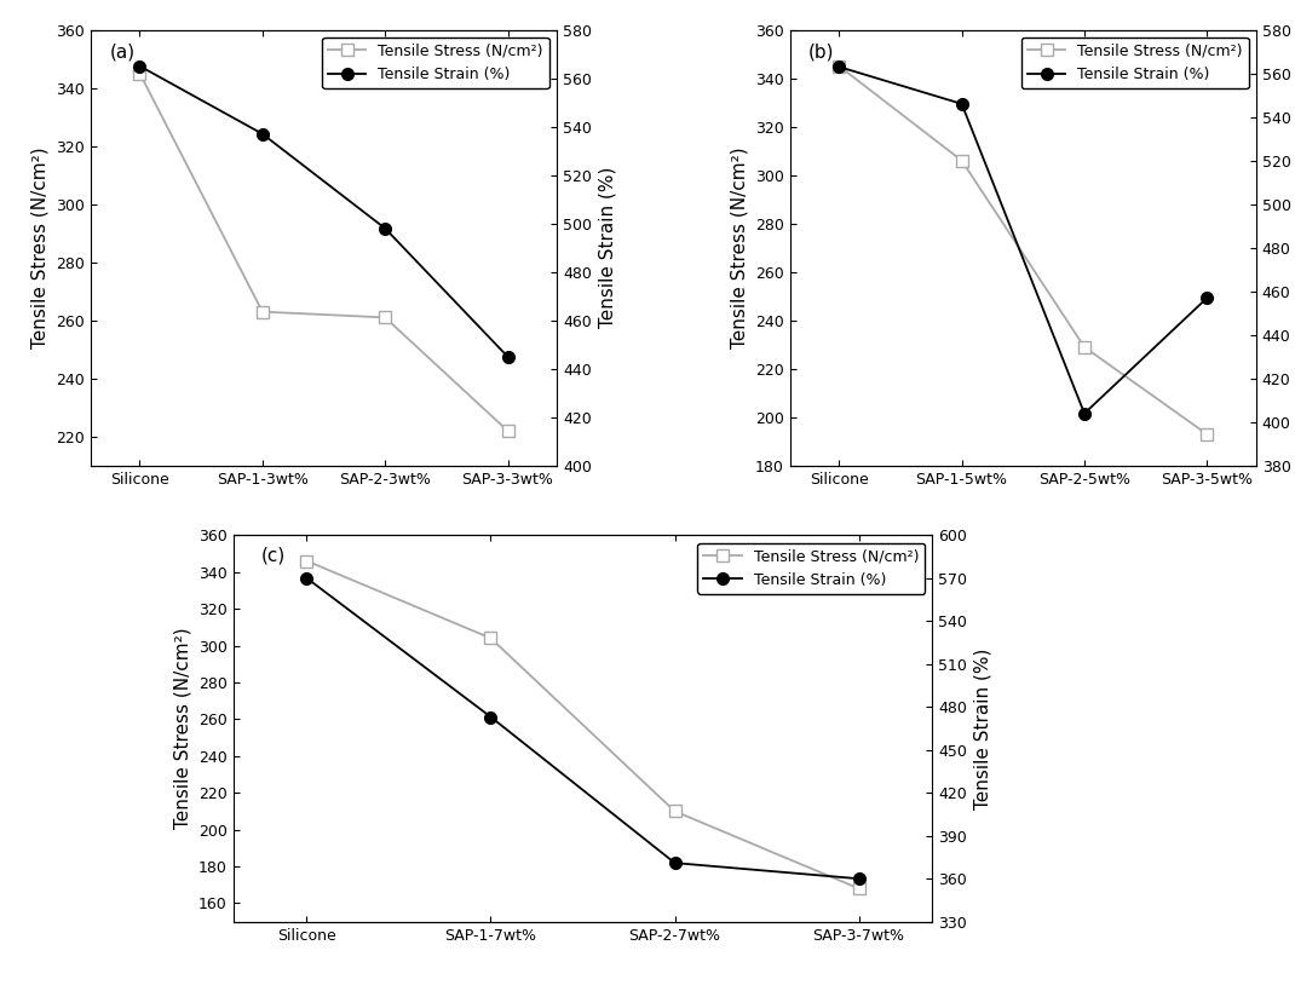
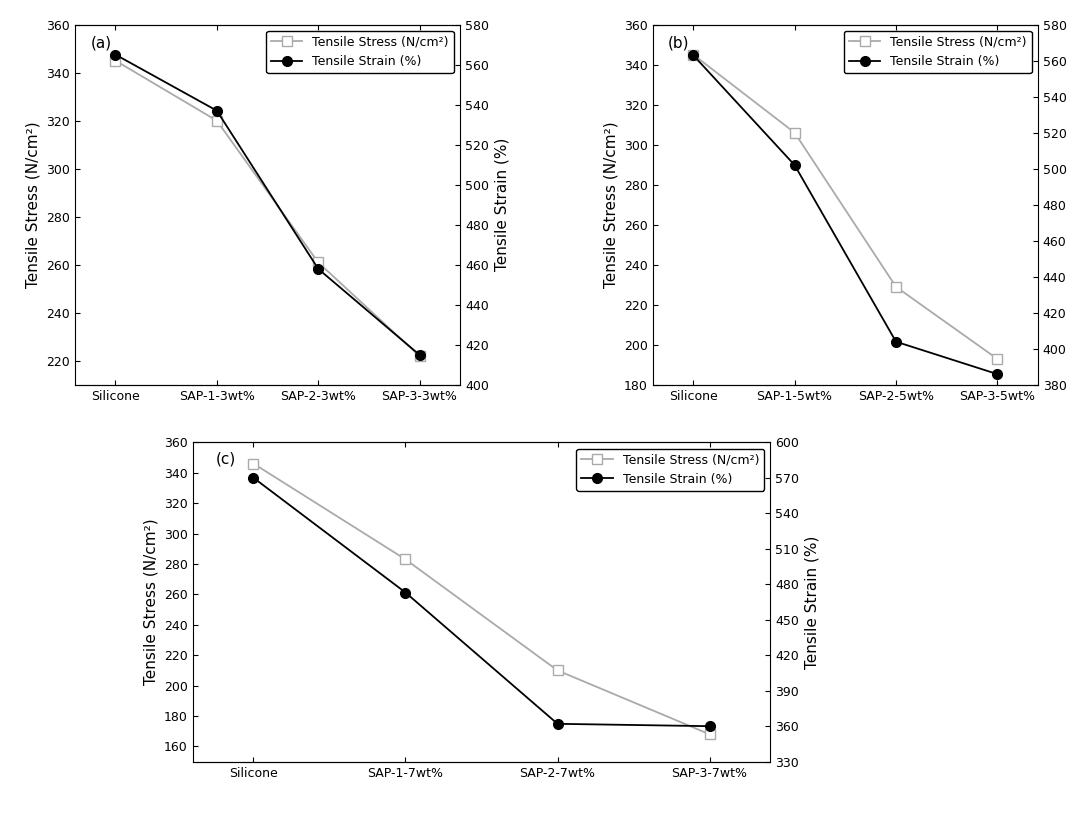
Tensile Stress (N/cm²)/SAP-1-3wt%: 263 -> 320
Tensile Strain (%)/SAP-2-3wt%: 498 -> 458
Tensile Strain (%)/SAP-3-3wt%: 445 -> 415
Tensile Strain (%)/SAP-1-5wt%: 546 -> 502
Tensile Strain (%)/SAP-3-5wt%: 457 -> 386
Tensile Stress (N/cm²)/SAP-1-7wt%: 304 -> 283
Tensile Strain (%)/SAP-2-7wt%: 371 -> 362
